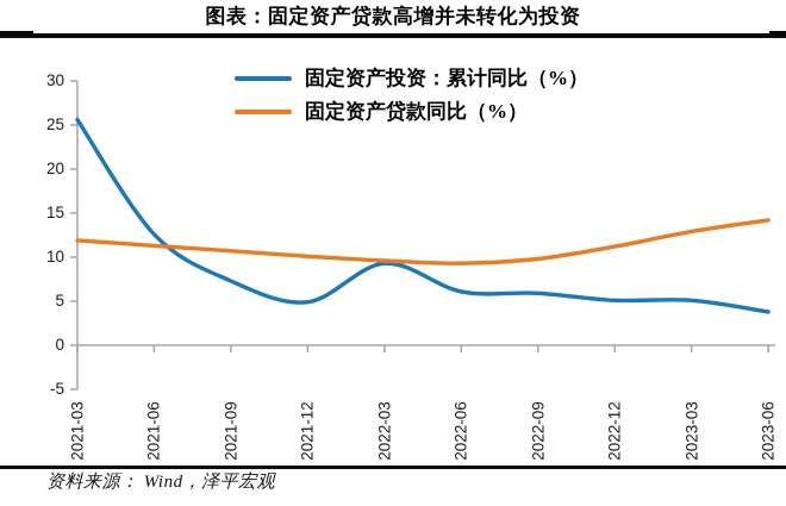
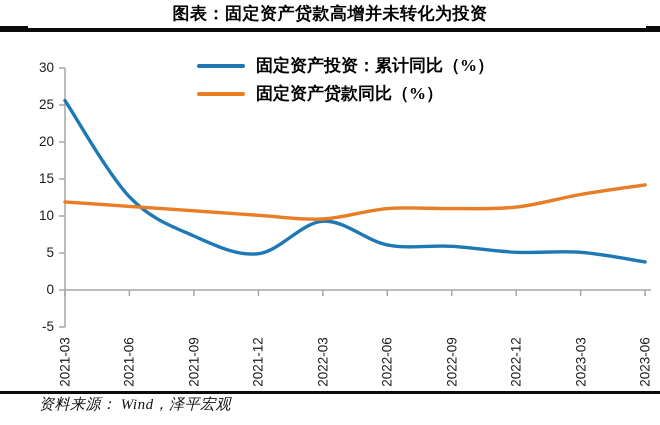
固定资产贷款同比（%）/2022-06: 9 -> 11
固定资产贷款同比（%）/2022-09: 10 -> 11
